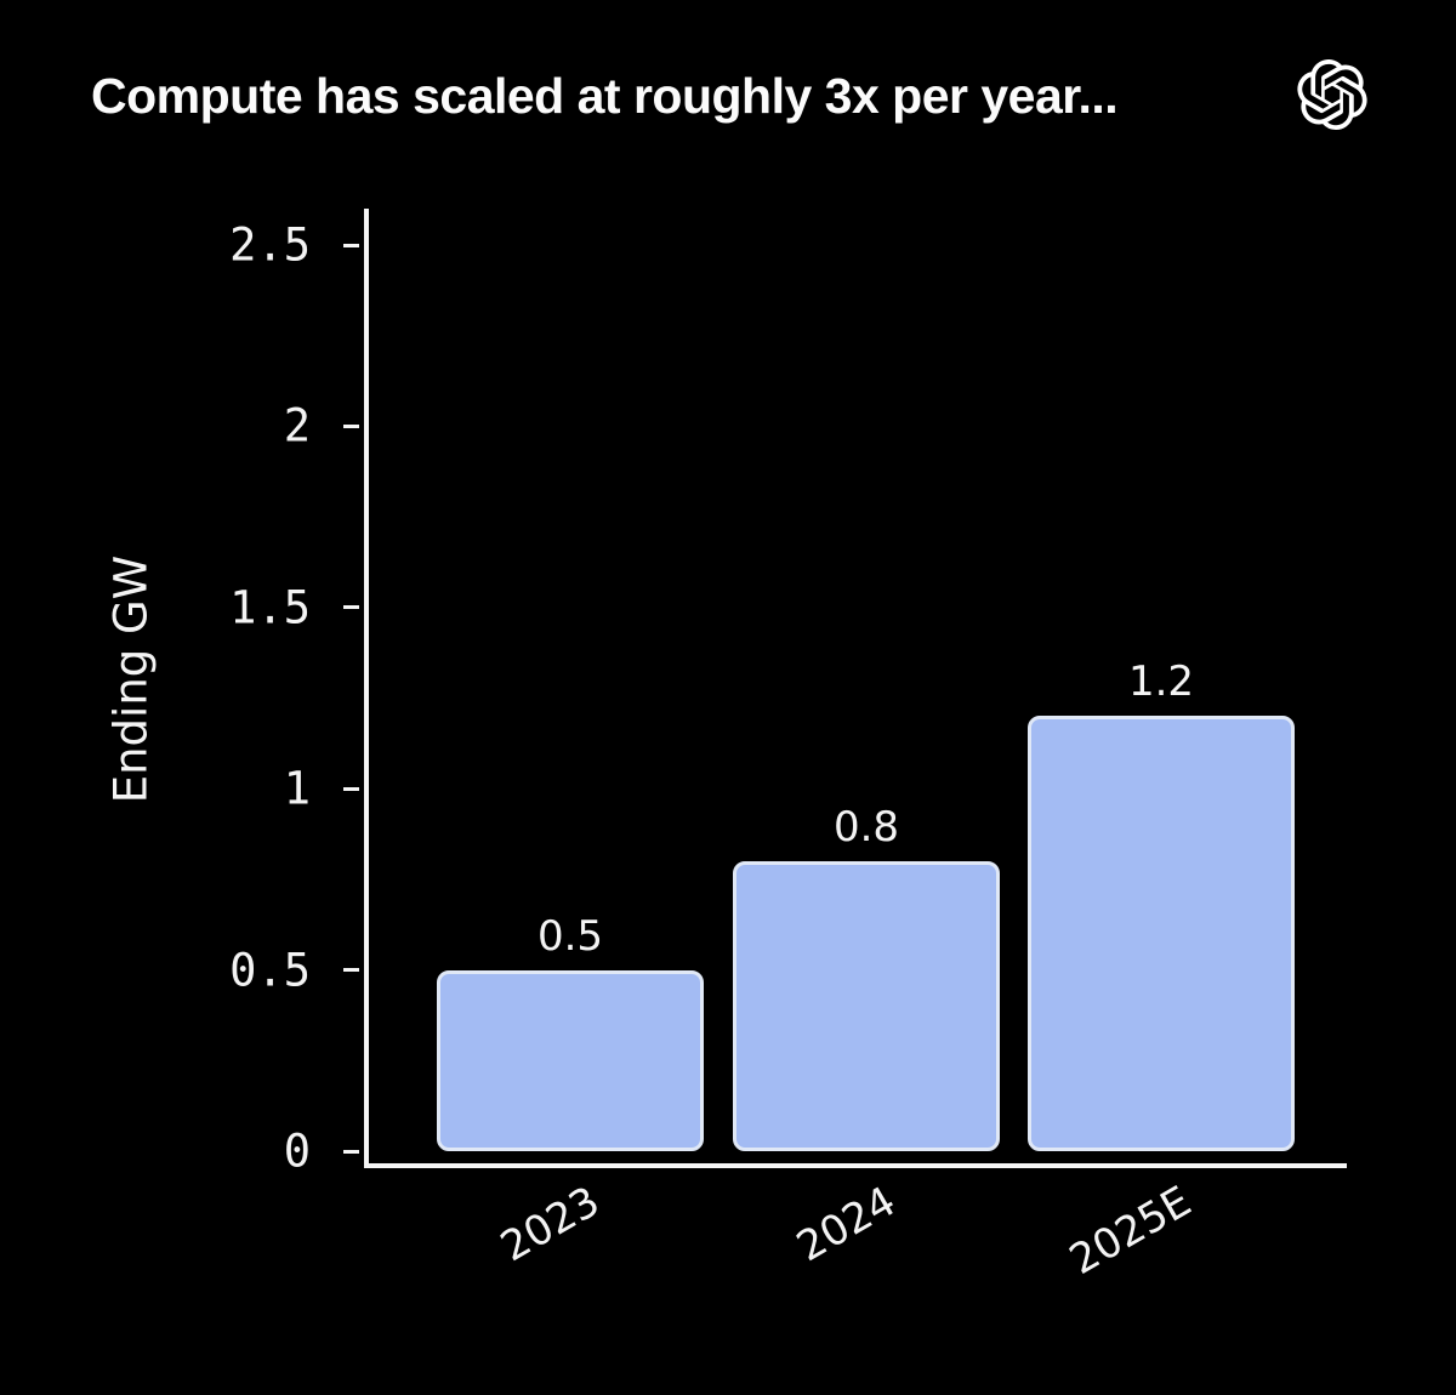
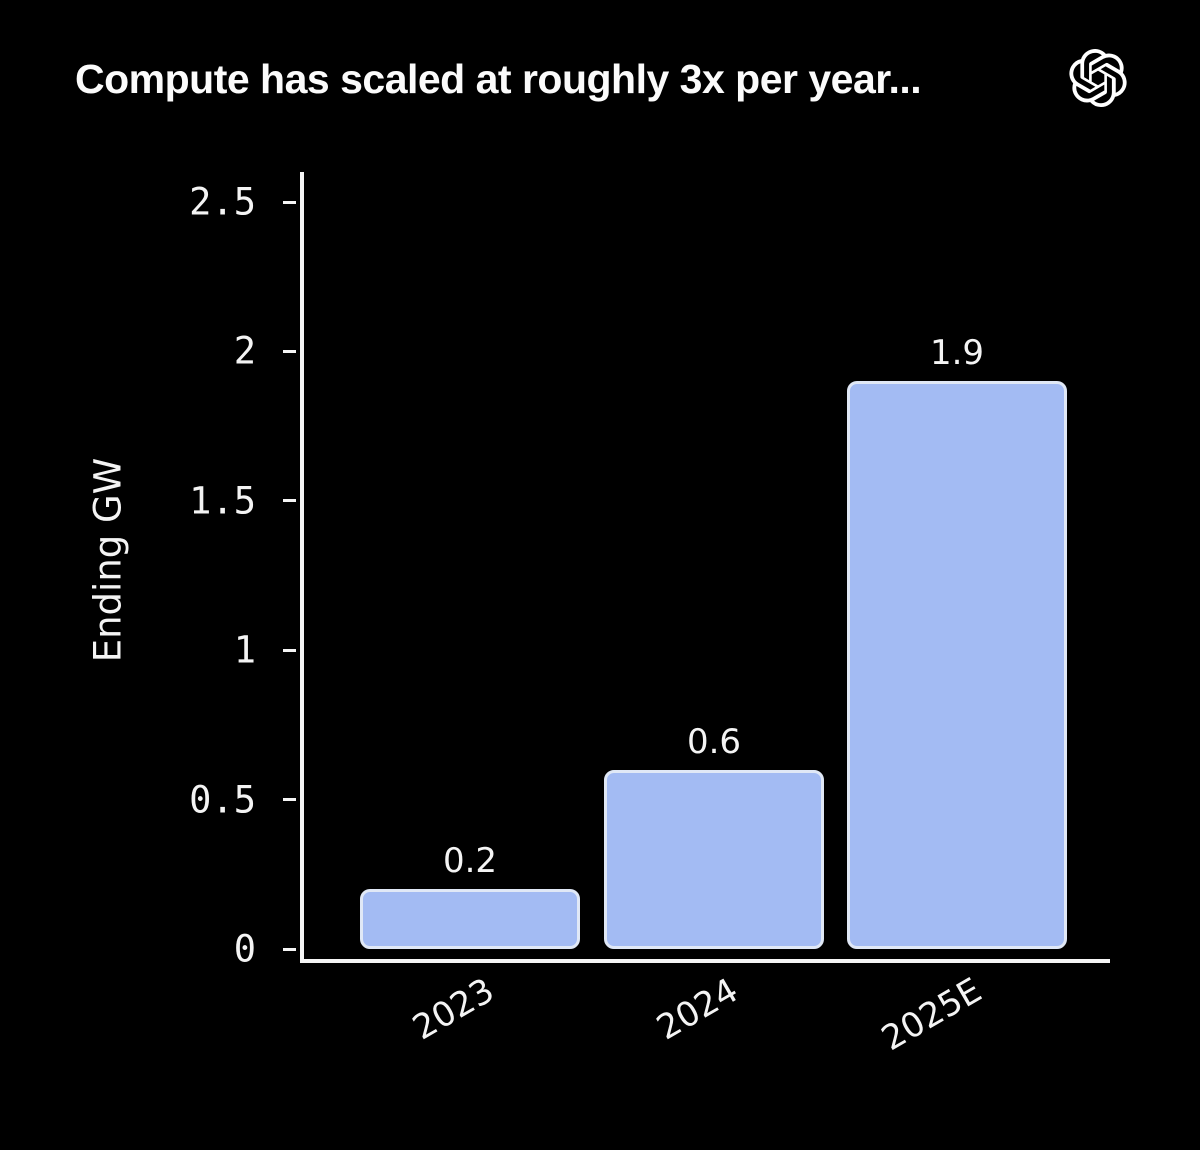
2023: 0.5 -> 0.2
2024: 0.8 -> 0.6
2025E: 1.2 -> 1.9
